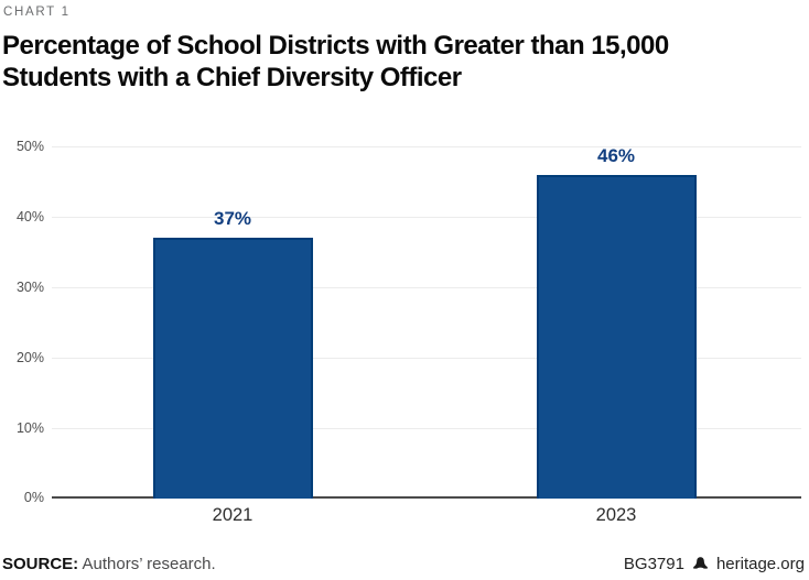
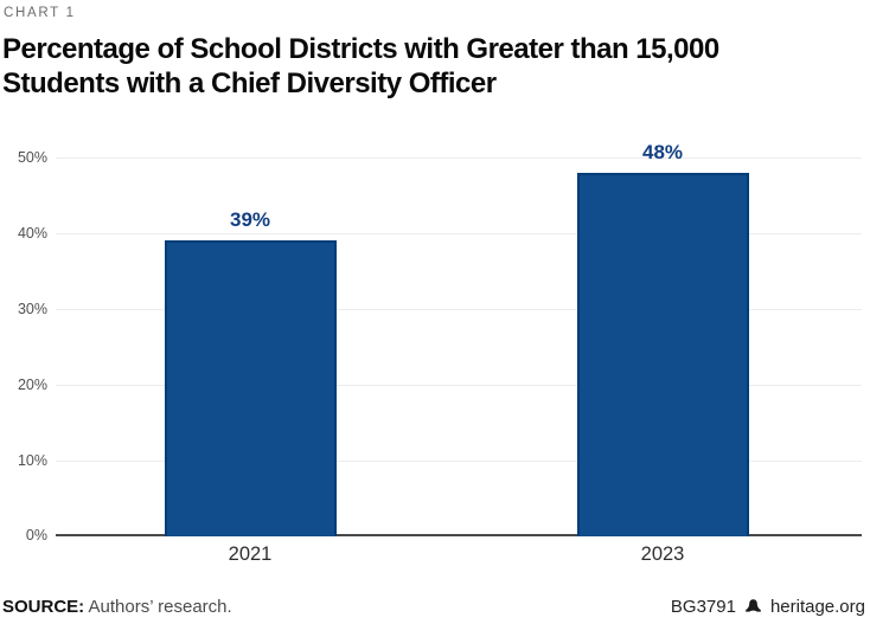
2021: 37% -> 39%
2023: 46% -> 48%
